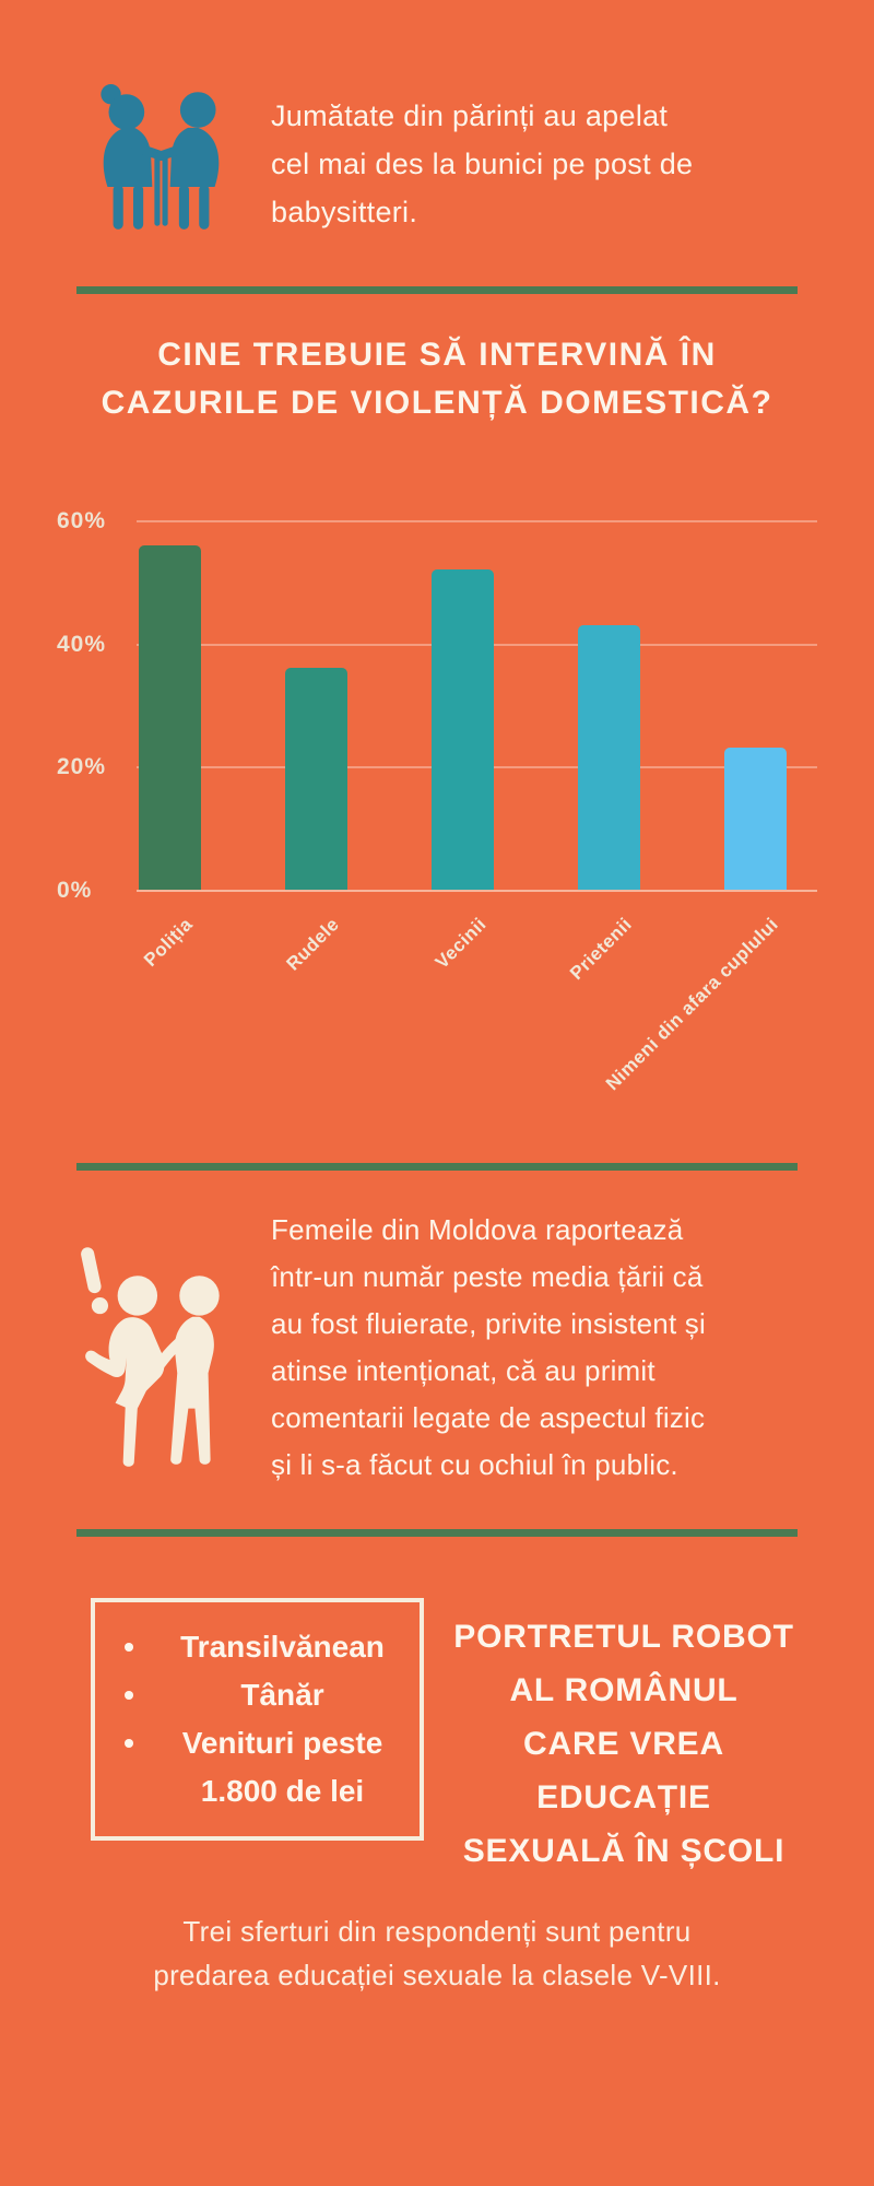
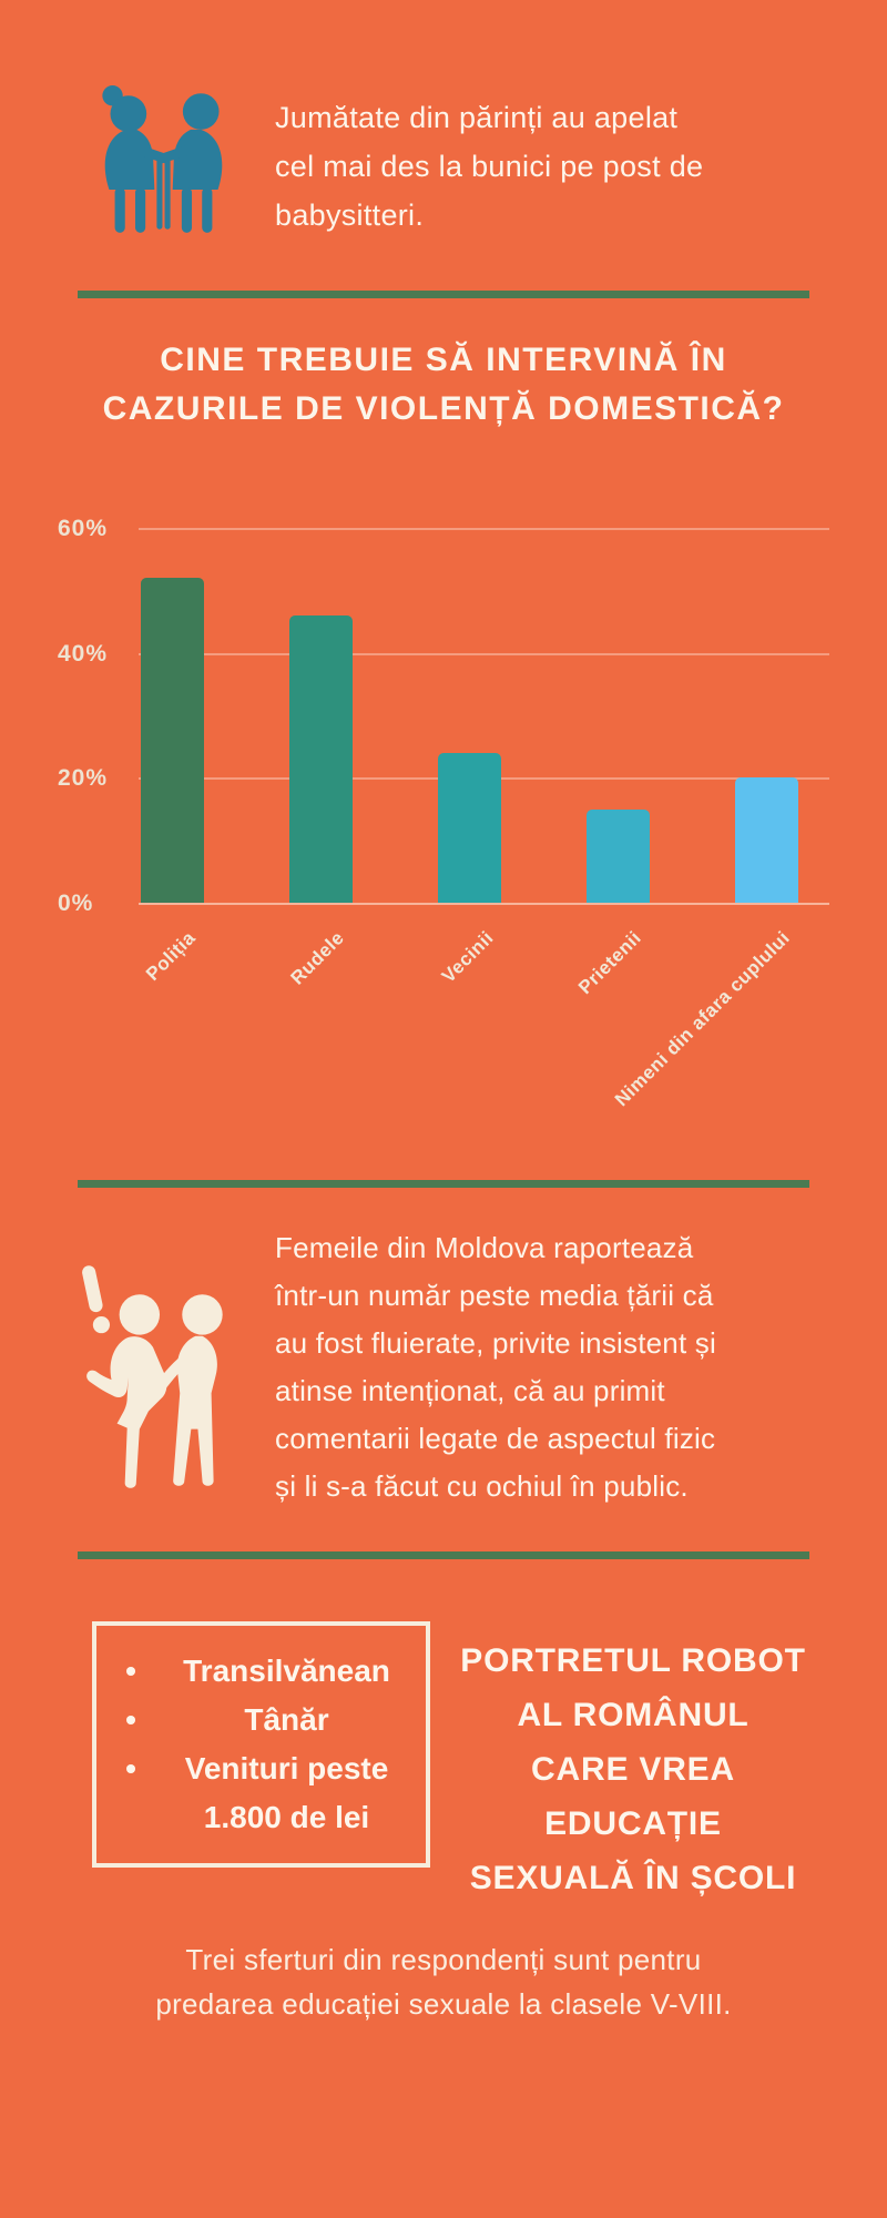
Poliția: 56% -> 52%
Rudele: 36% -> 46%
Vecinii: 52% -> 24%
Prietenii: 43% -> 15%
Nimeni din afara cuplului: 23% -> 20%
